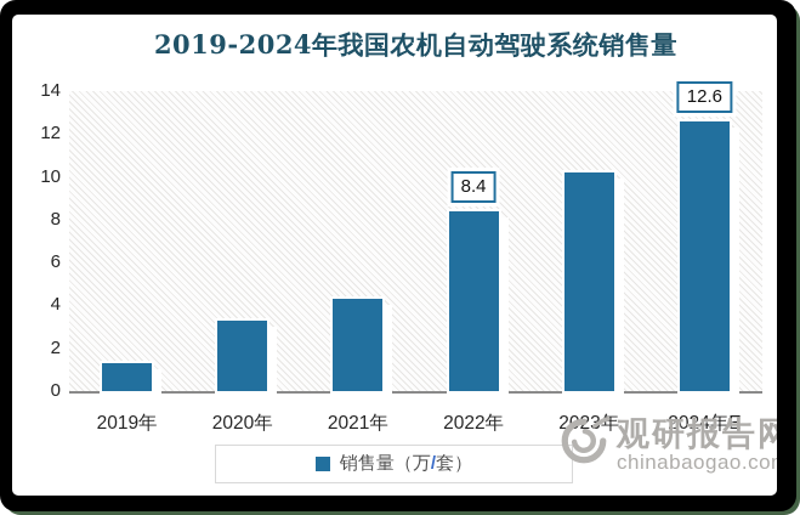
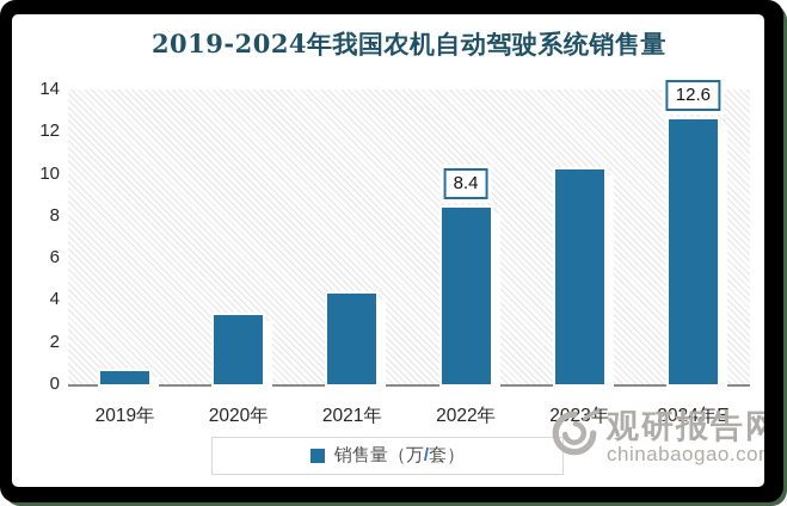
2019年: 1.3 -> 0.6
